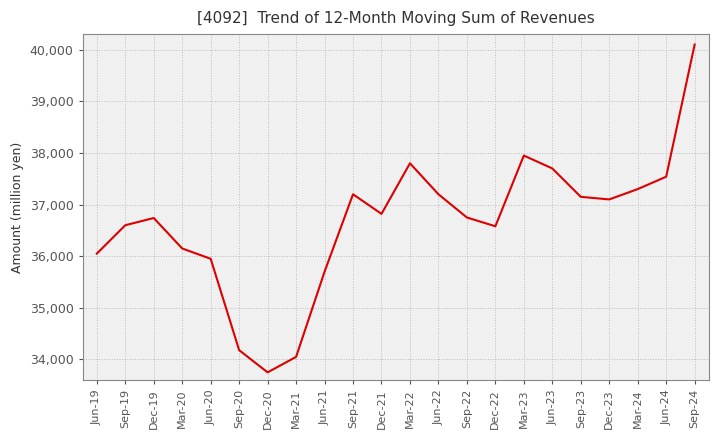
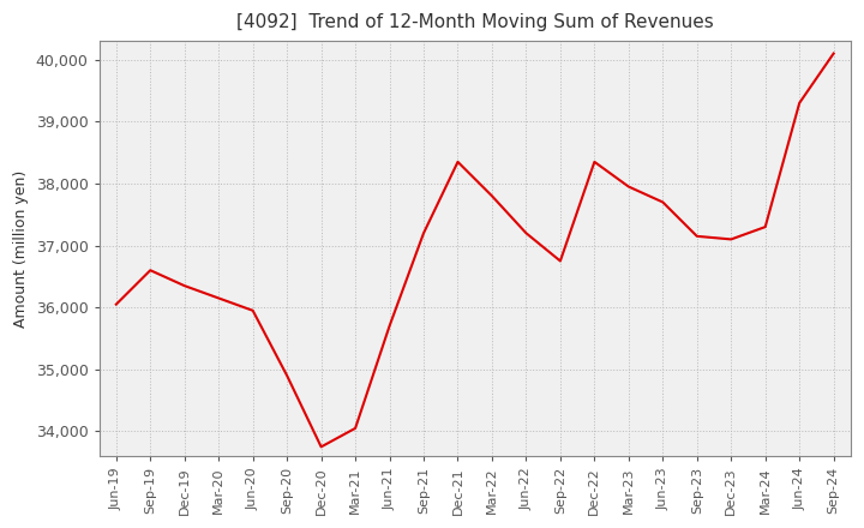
Dec-19: 36,740 -> 36,350
Sep-20: 34,180 -> 34,900
Dec-21: 36,820 -> 38,350
Dec-22: 36,580 -> 38,350
Jun-24: 37,540 -> 39,300
